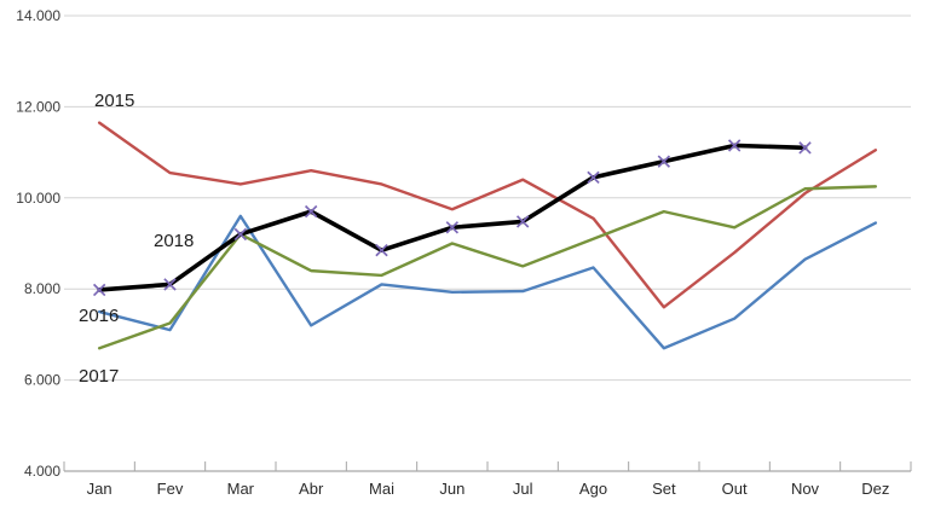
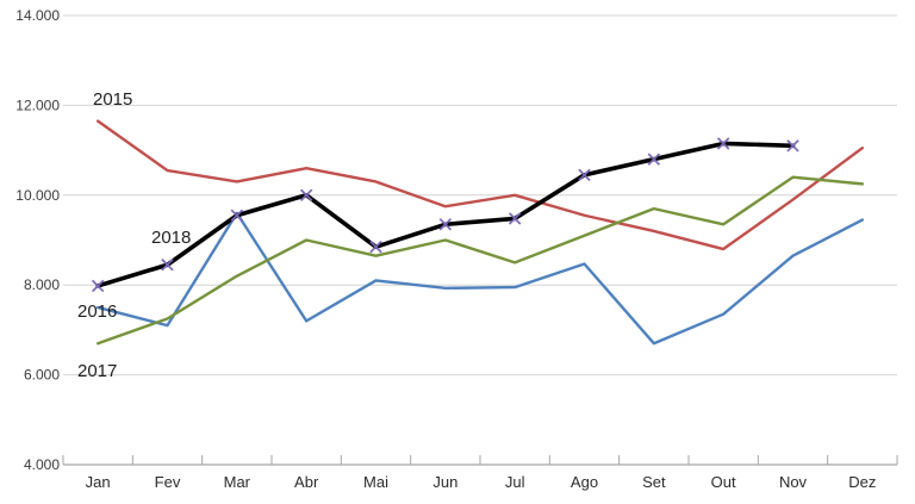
2018/Fev: 8100 -> 8400
2017/Mar: 9200 -> 8200
2018/Mar: 9200 -> 9600
2017/Abr: 8400 -> 9000
2018/Abr: 9700 -> 10000
2017/Mai: 8300 -> 8600
2015/Jul: 10400 -> 10000
2015/Set: 7600 -> 9200
2015/Nov: 10100 -> 9900
2017/Nov: 10200 -> 10400
